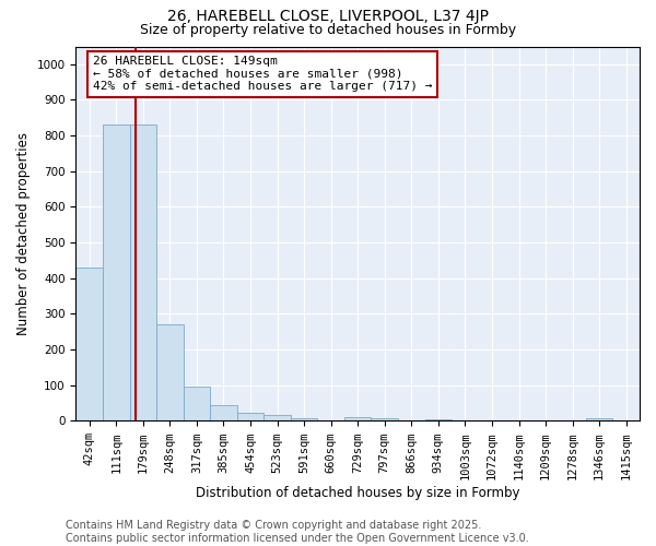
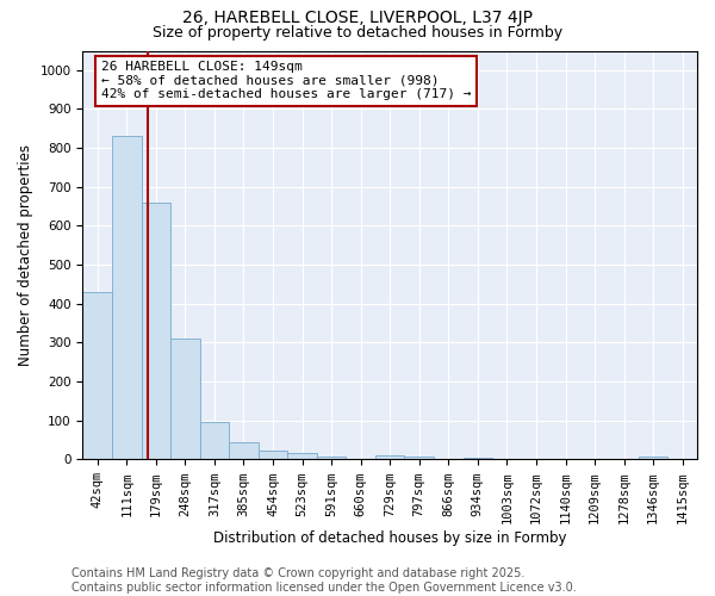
179sqm: 830 -> 660
248sqm: 270 -> 310
